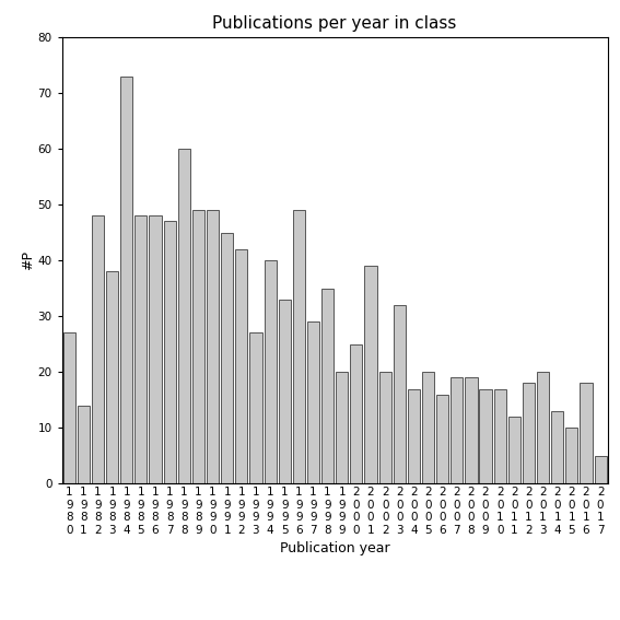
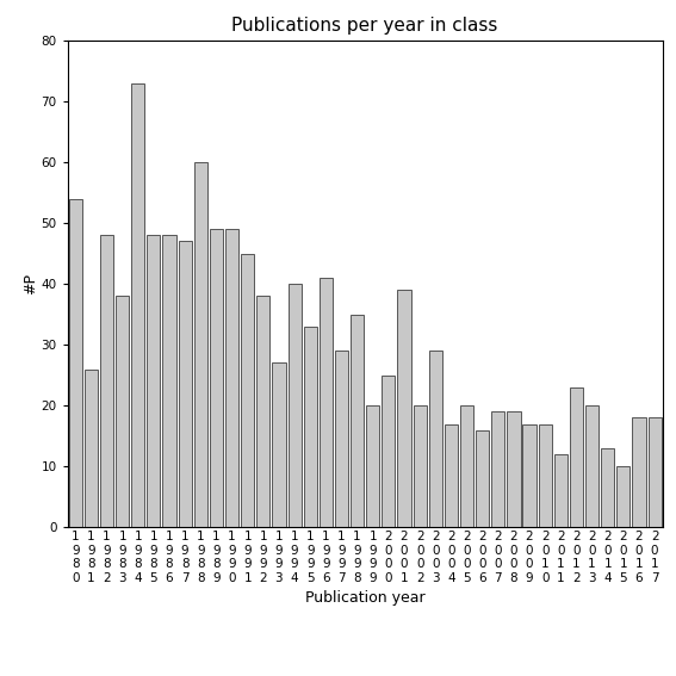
1 9 8 0: 27 -> 54
1 9 8 1: 14 -> 26
1 9 9 2: 42 -> 38
1 9 9 6: 49 -> 41
2 0 0 3: 32 -> 29
2 0 1 2: 18 -> 23
2 0 1 7: 5 -> 18
